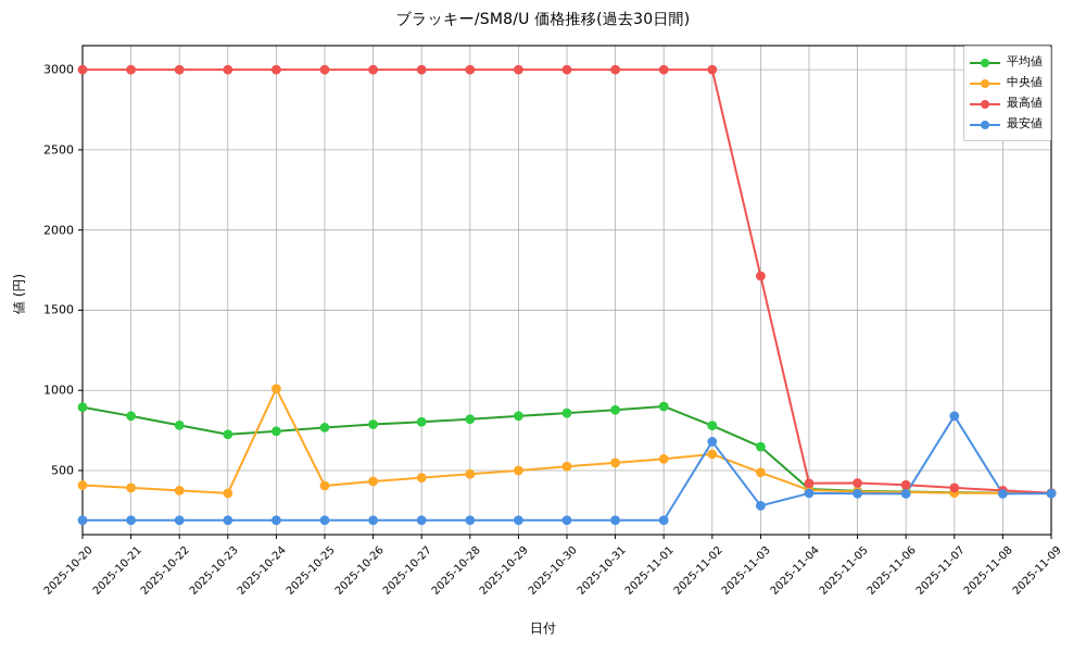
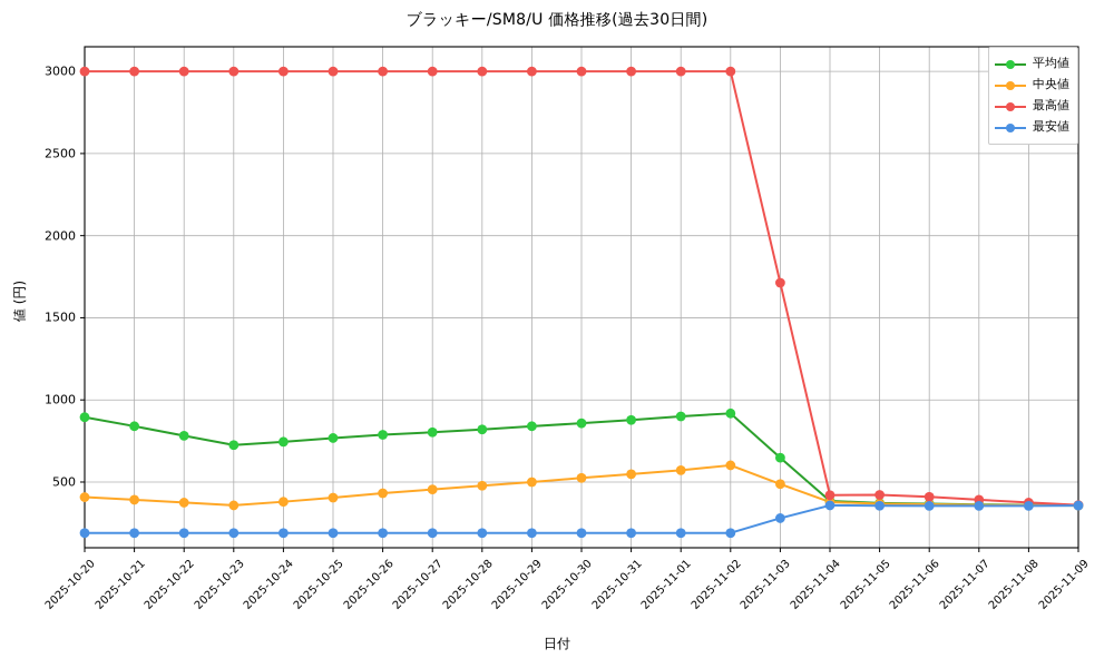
中央値/2025-10-24: 1010 -> 380
平均値/2025-11-02: 780 -> 920
最安値/2025-11-02: 680 -> 190
最安値/2025-11-07: 840 -> 360
